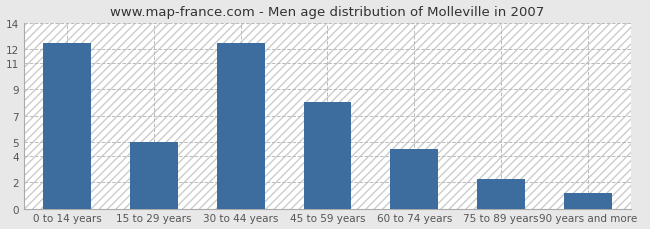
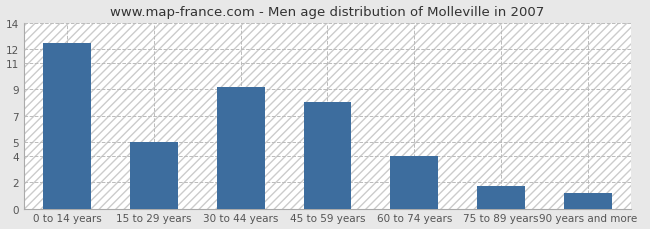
30 to 44 years: 12.5 -> 9.2
60 to 74 years: 4.5 -> 4.0
75 to 89 years: 2.2 -> 1.7
